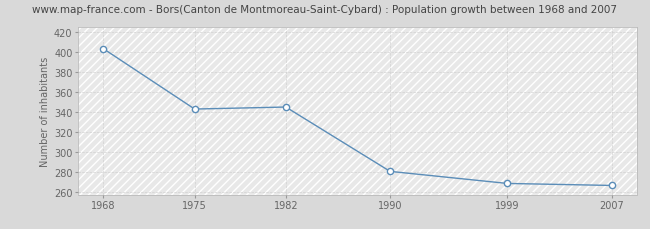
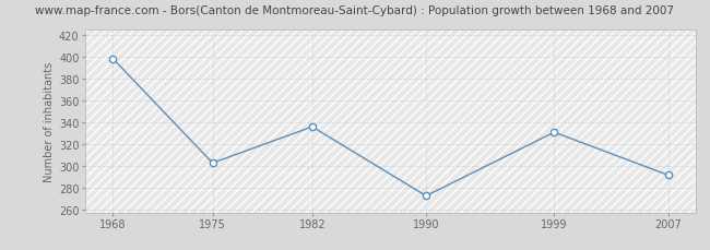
1968: 403 -> 398
1975: 343 -> 303
1982: 345 -> 336
1990: 281 -> 273
1999: 269 -> 331
2007: 267 -> 292
